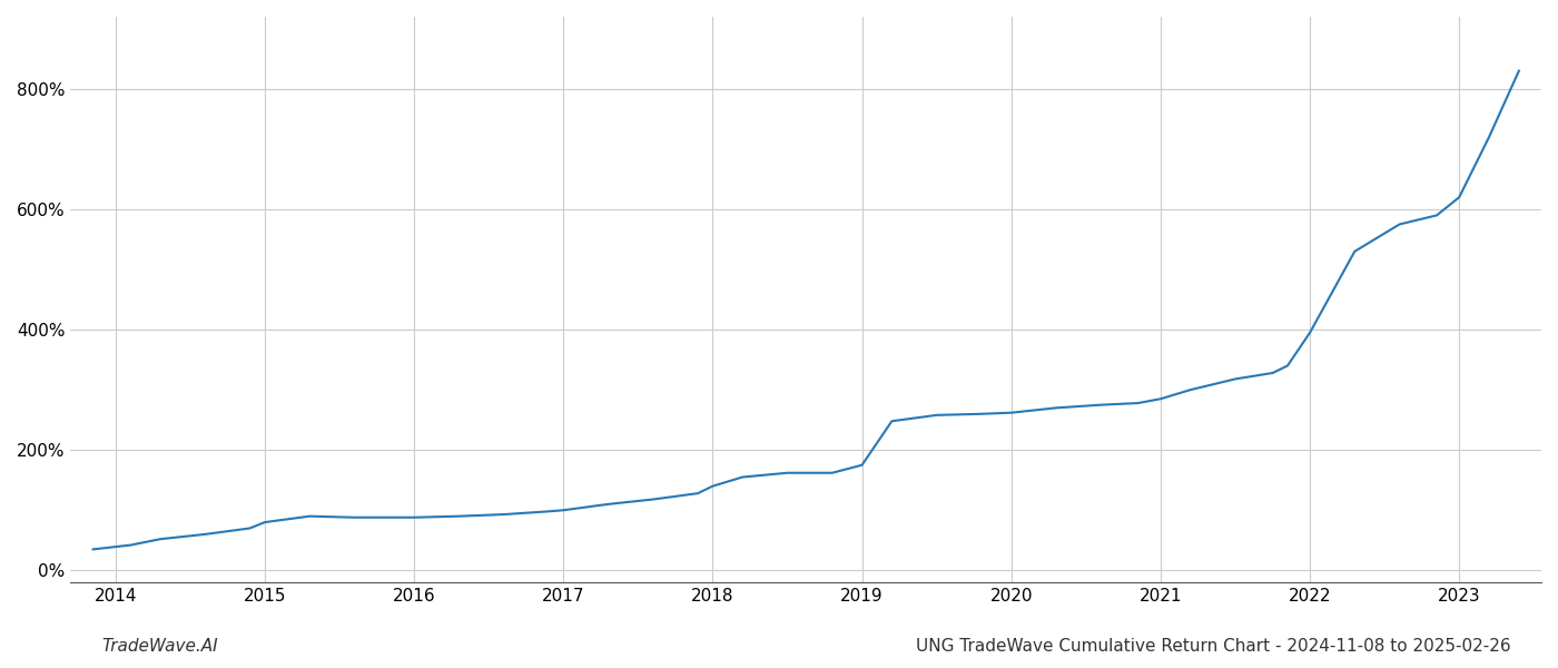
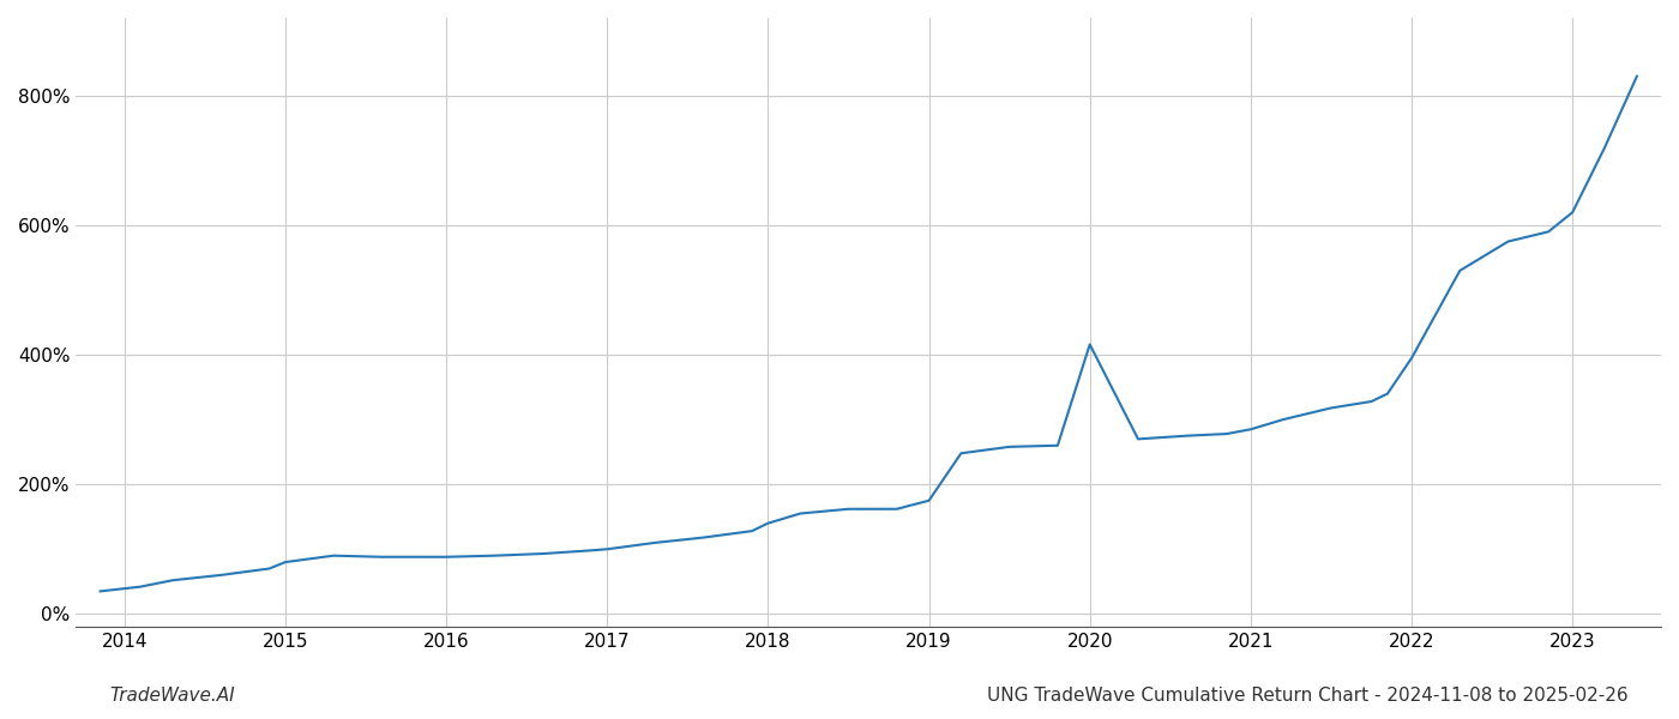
2020: 262% -> 416%
